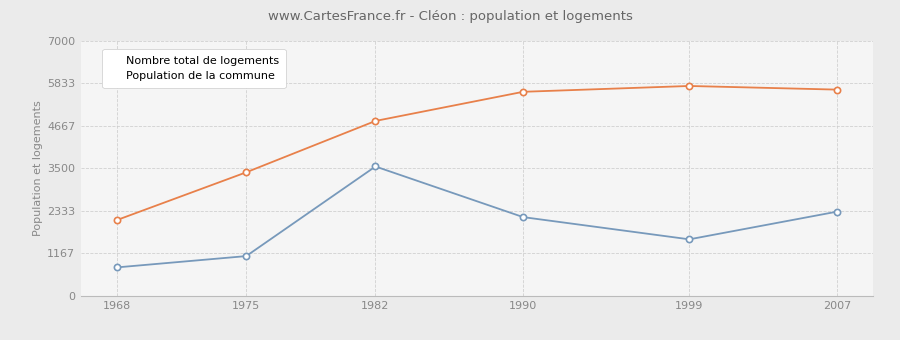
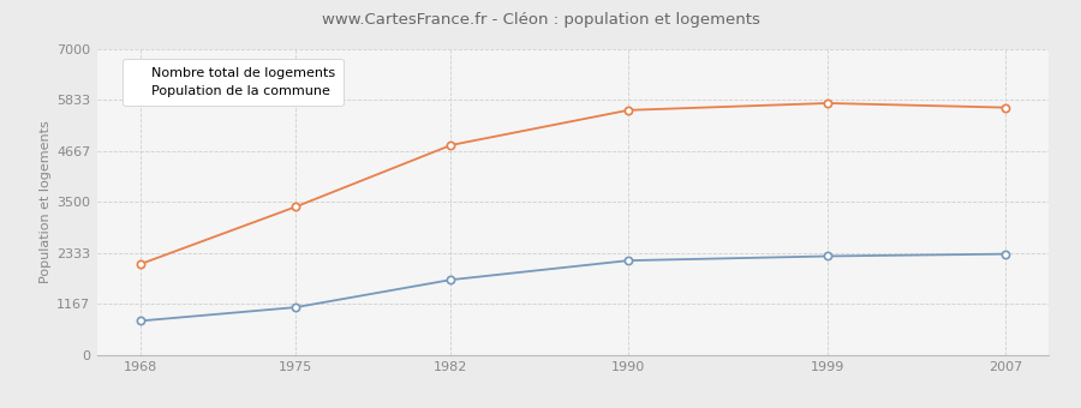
Nombre total de logements/1982: 3550 -> 1720
Nombre total de logements/1999: 1550 -> 2260
